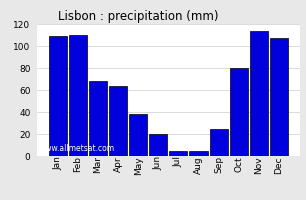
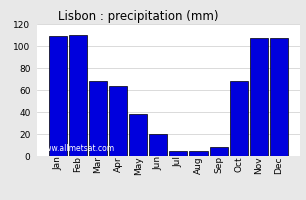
Sep: 25 -> 8
Oct: 80 -> 68
Nov: 114 -> 107
